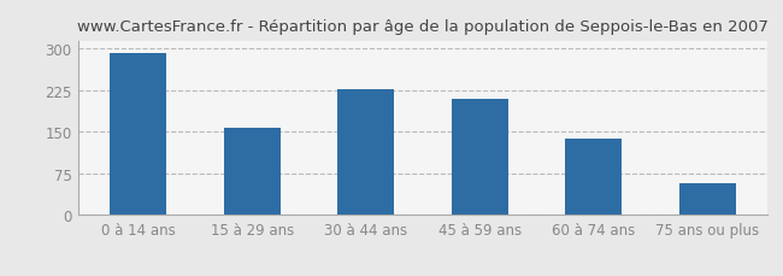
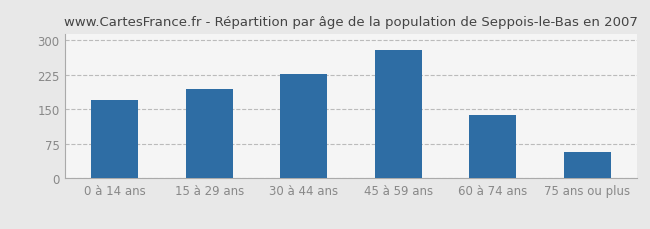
0 à 14 ans: 293 -> 170
15 à 29 ans: 158 -> 195
45 à 59 ans: 210 -> 280
